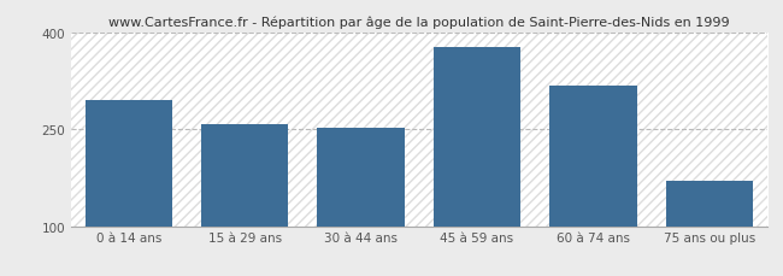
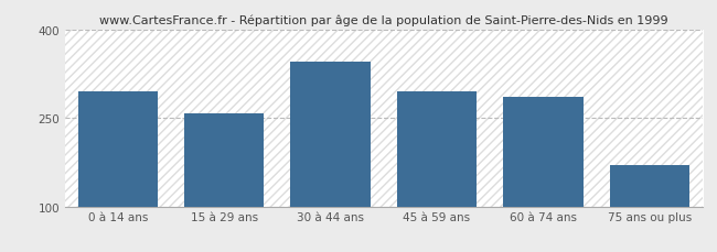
30 à 44 ans: 252 -> 345
45 à 59 ans: 376 -> 295
60 à 74 ans: 318 -> 285
